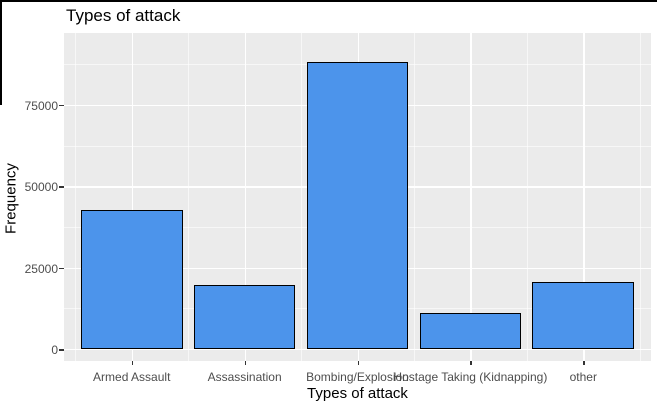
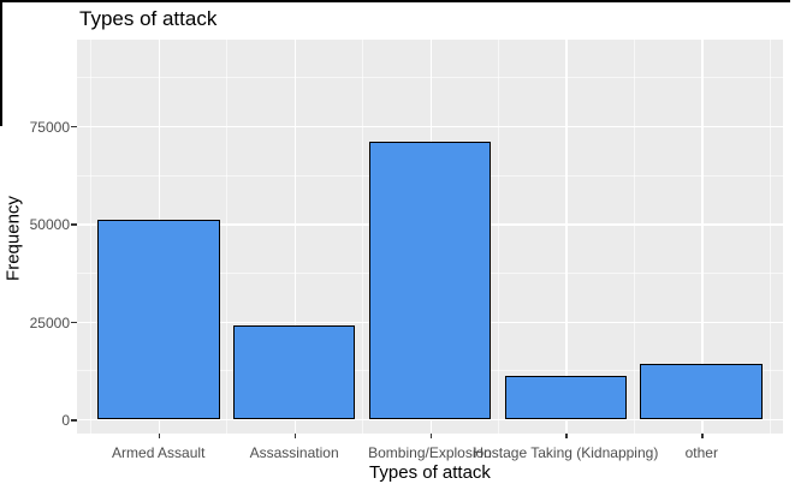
Armed Assault: 43000 -> 51000
Assassination: 20000 -> 24000
Bombing/Explosion: 88000 -> 71000
other: 20000 -> 14000
